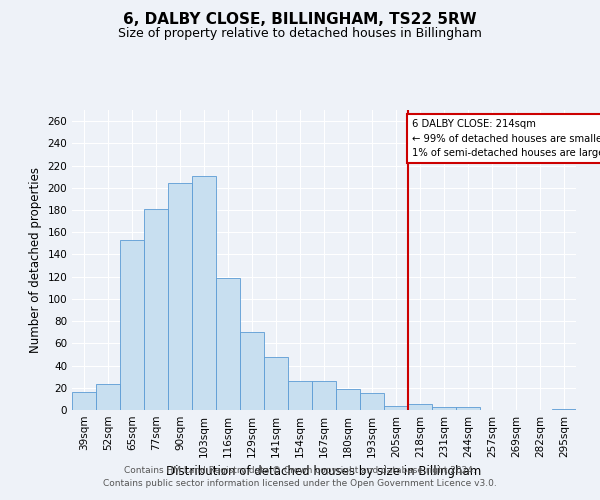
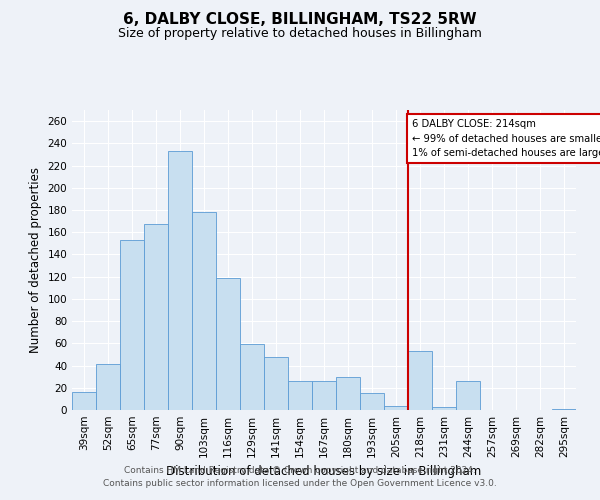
52sqm: 23 -> 41
77sqm: 181 -> 167
90sqm: 204 -> 233
103sqm: 211 -> 178
129sqm: 70 -> 59
180sqm: 19 -> 30
218sqm: 5 -> 53
244sqm: 3 -> 26
